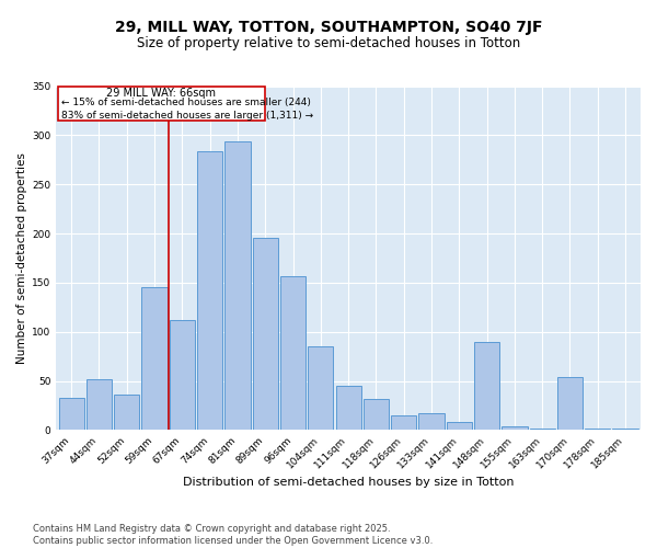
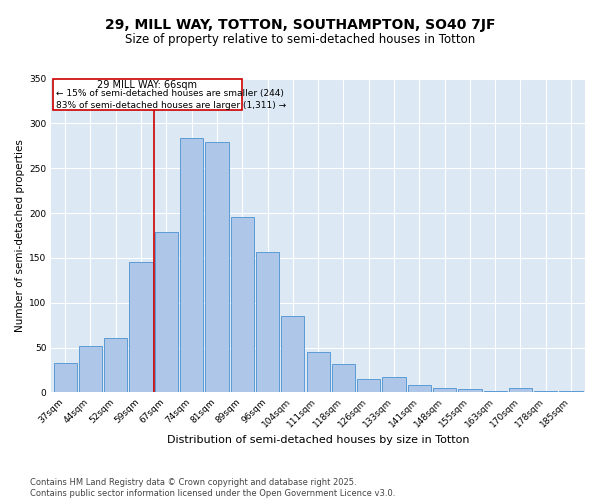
52sqm: 36 -> 61
67sqm: 112 -> 179
81sqm: 294 -> 279
148sqm: 90 -> 5
170sqm: 54 -> 5
